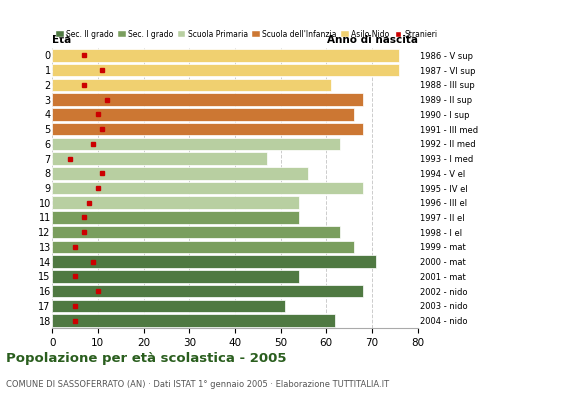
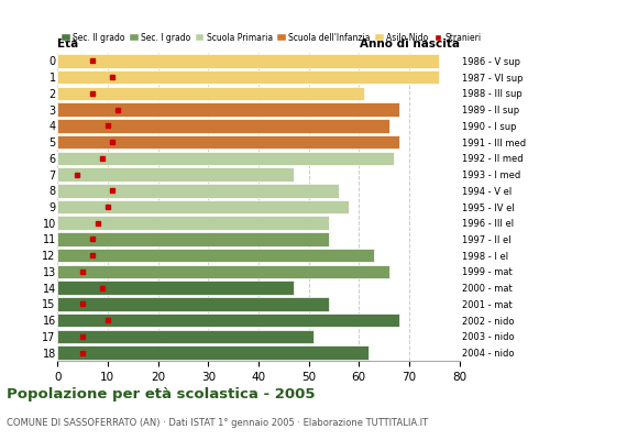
6: 63 -> 67
9: 68 -> 58
14: 71 -> 47
